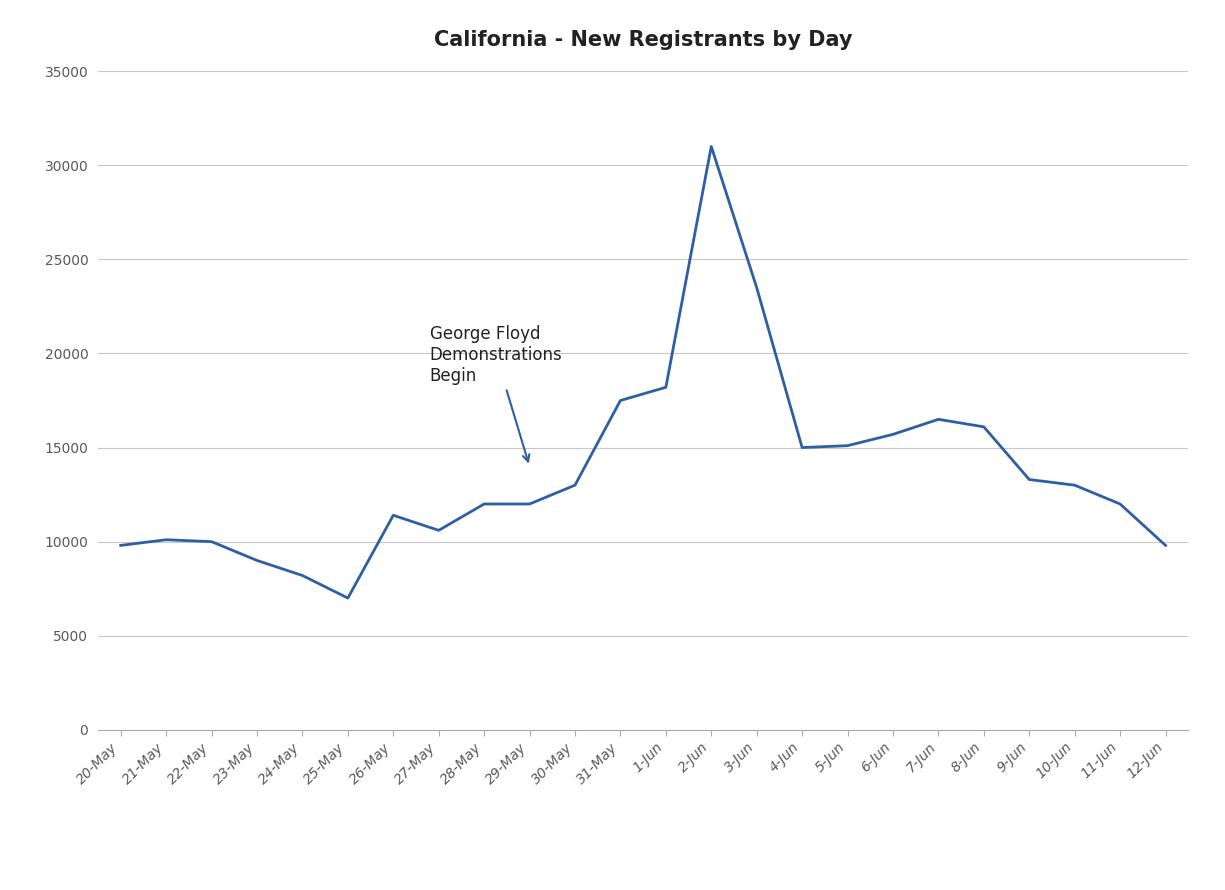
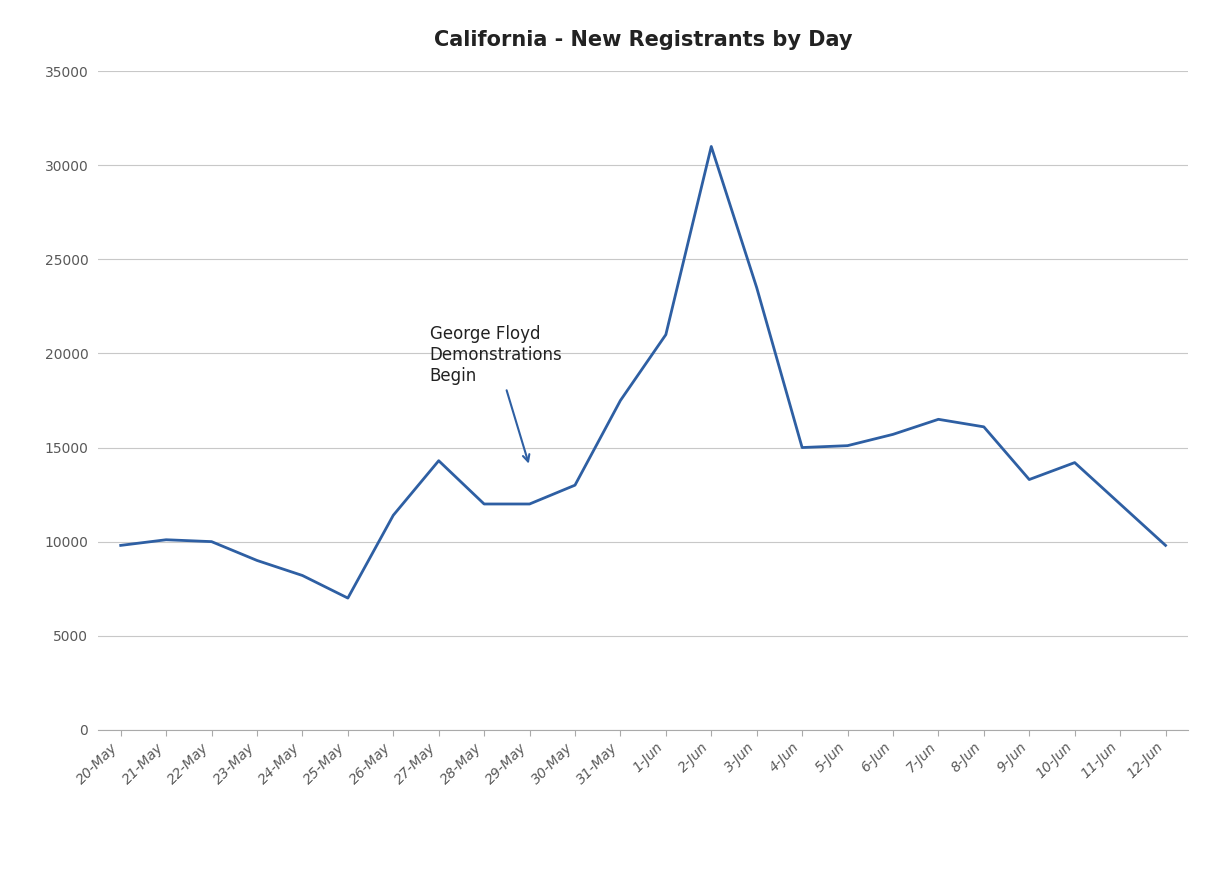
27-May: 10600 -> 14300
1-Jun: 18200 -> 21000
10-Jun: 13000 -> 14200
